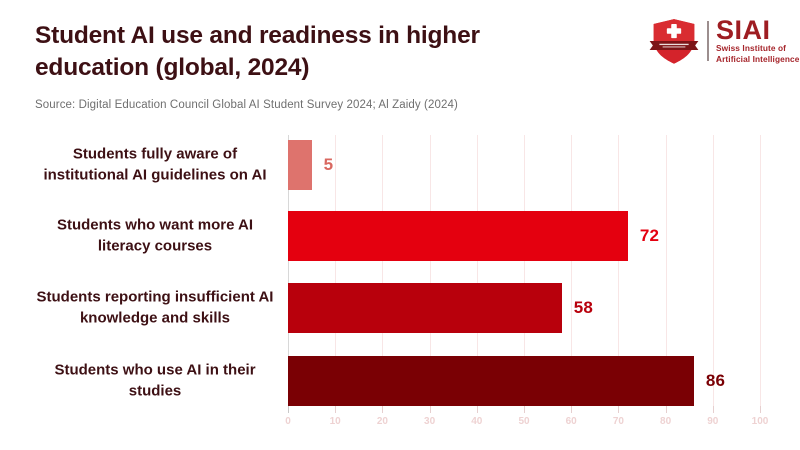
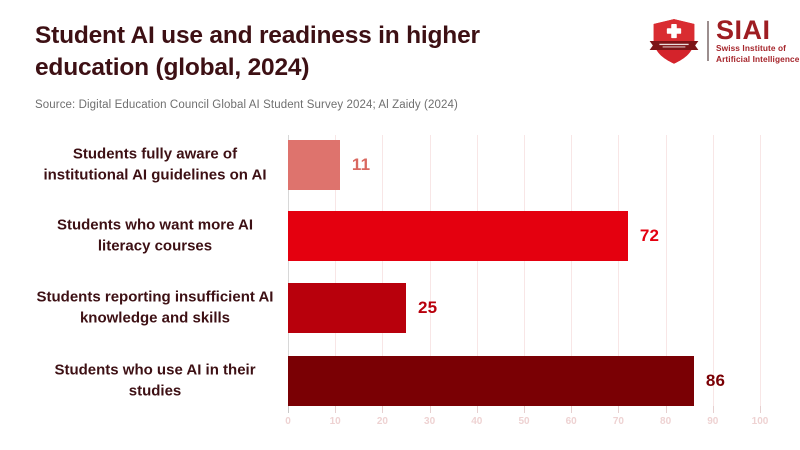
Students fully aware of institutional AI guidelines on AI: 5 -> 11
Students reporting insufficient AI knowledge and skills: 58 -> 25
